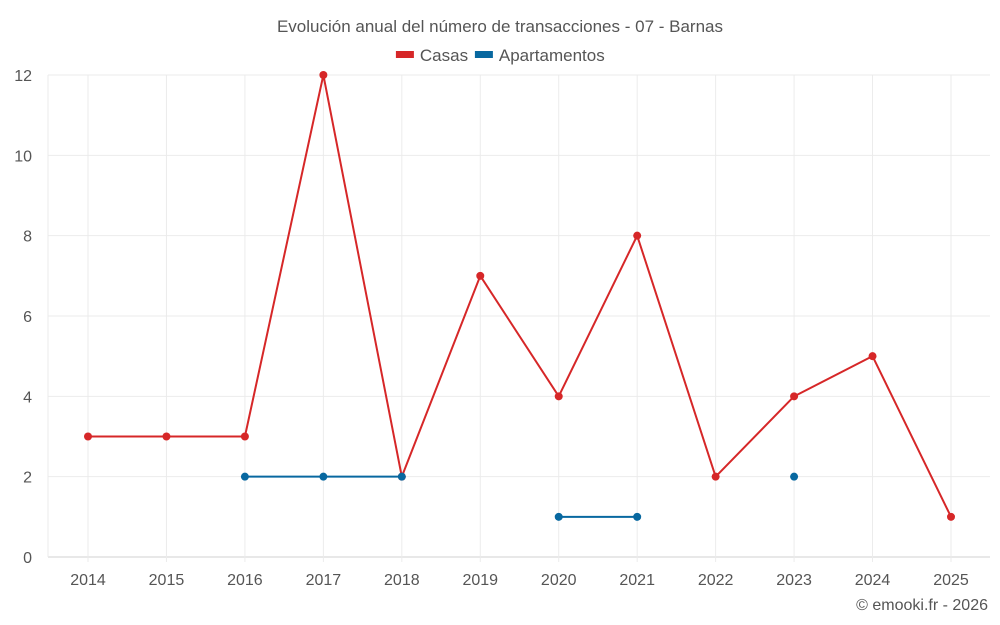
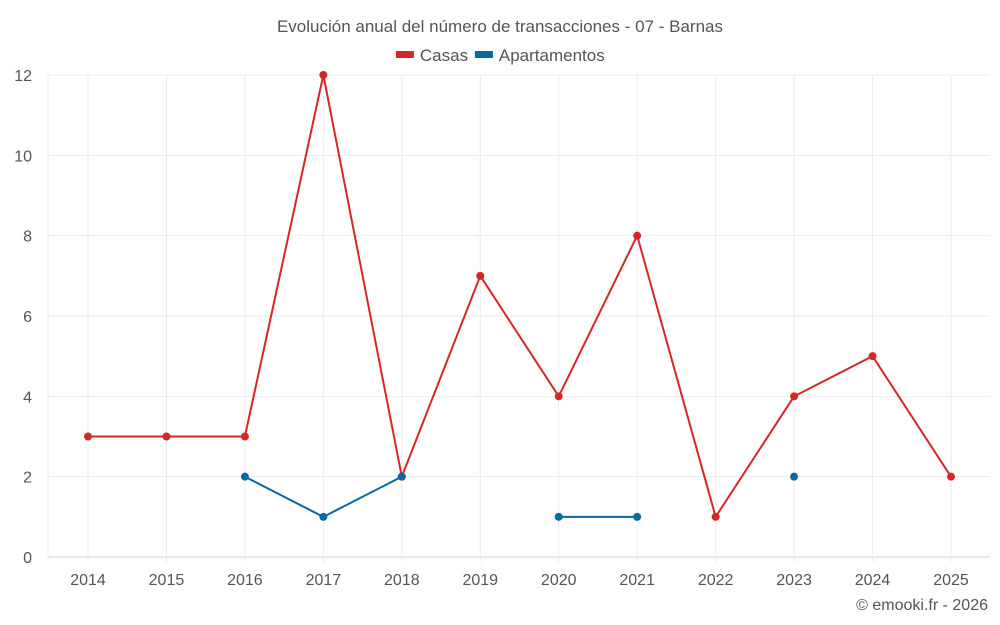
Apartamentos/2017: 2 -> 1
Casas/2022: 2 -> 1
Casas/2025: 1 -> 2
